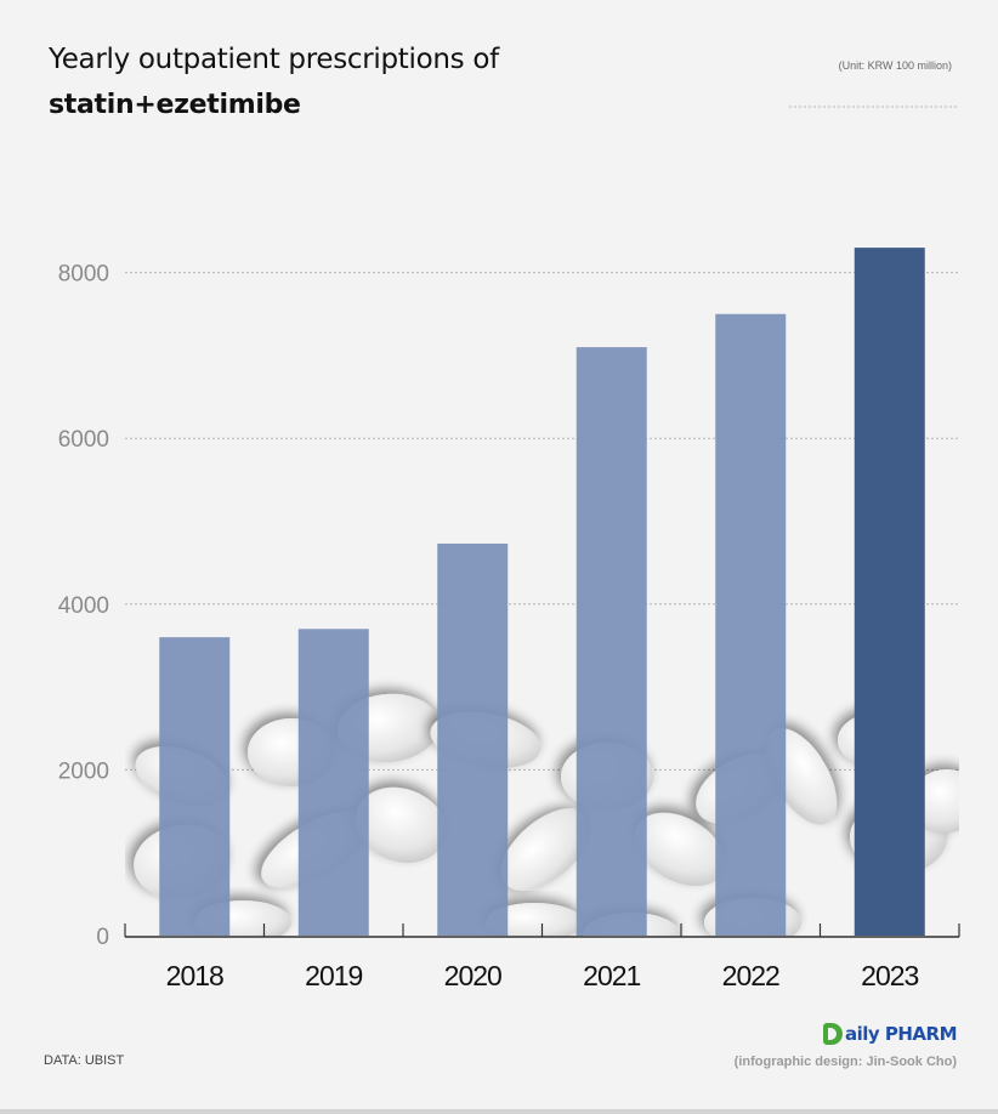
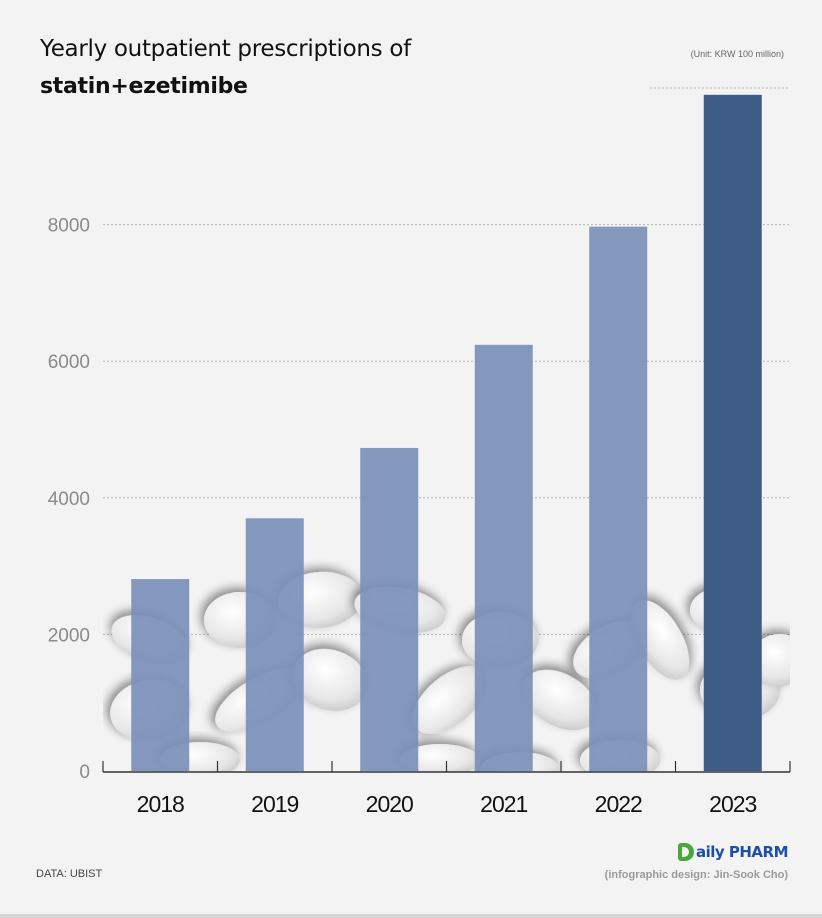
2018: 3600 -> 2800
2021: 7100 -> 6200
2022: 7500 -> 8000
2023: 8300 -> 9900
